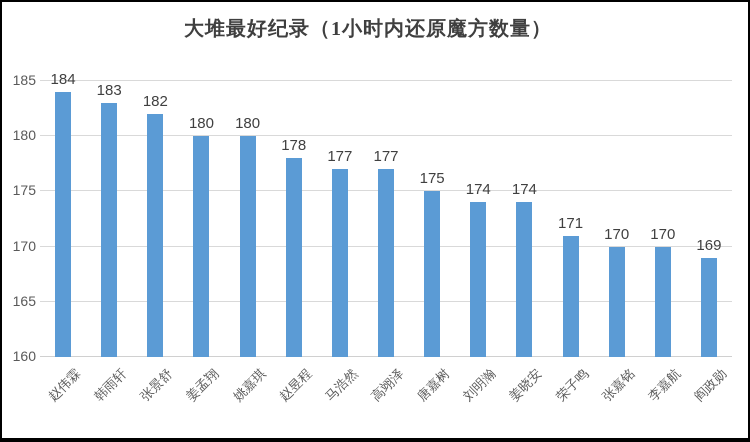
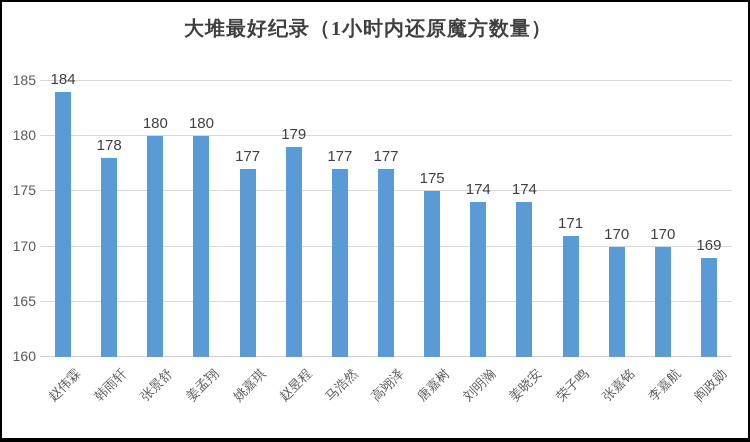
韩雨轩: 183 -> 178
张景舒: 182 -> 180
姚嘉琪: 180 -> 177
赵昱程: 178 -> 179
